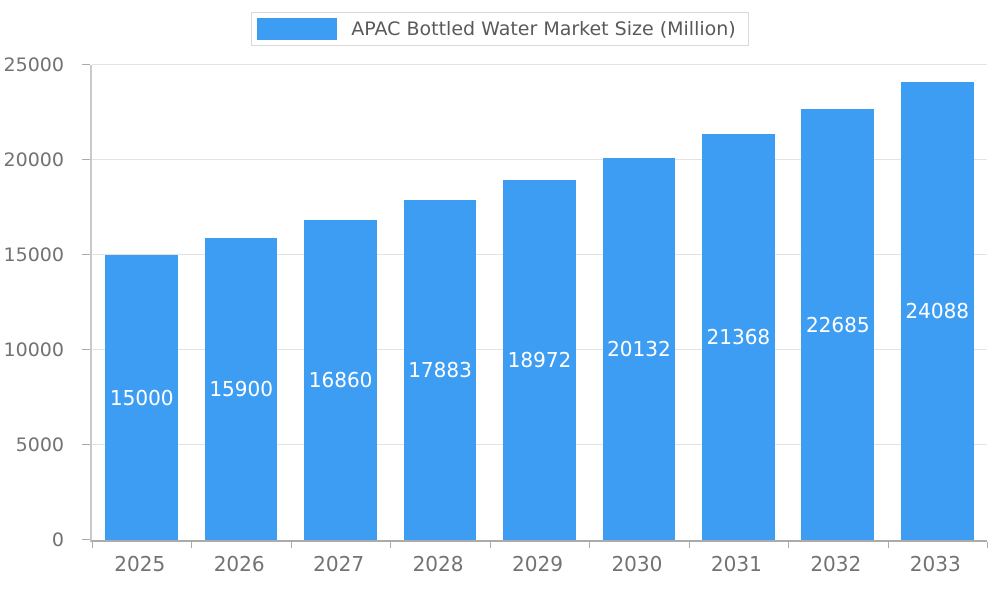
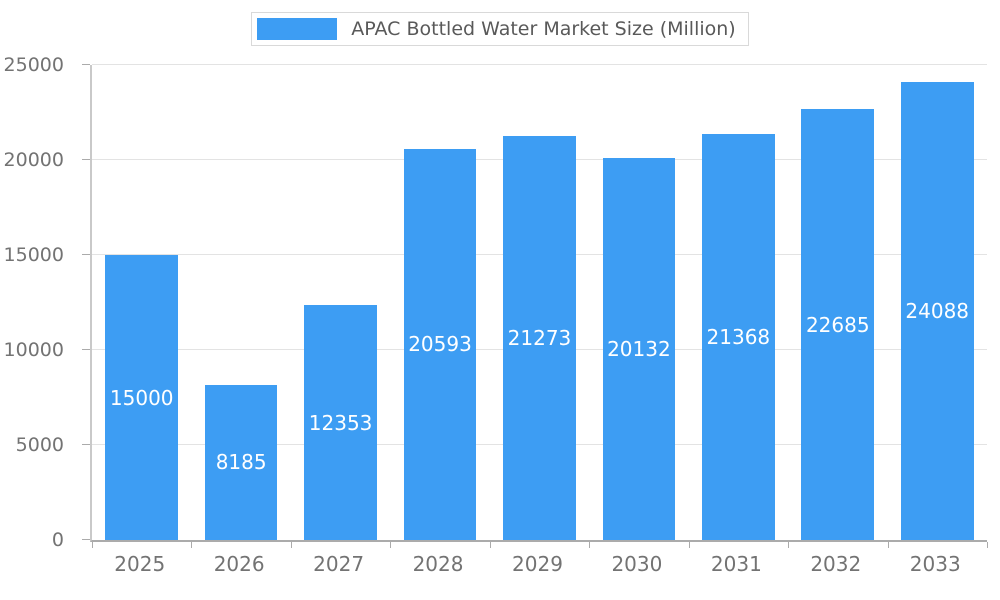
2026: 15900 -> 8185
2027: 16860 -> 12353
2028: 17883 -> 20593
2029: 18972 -> 21273
